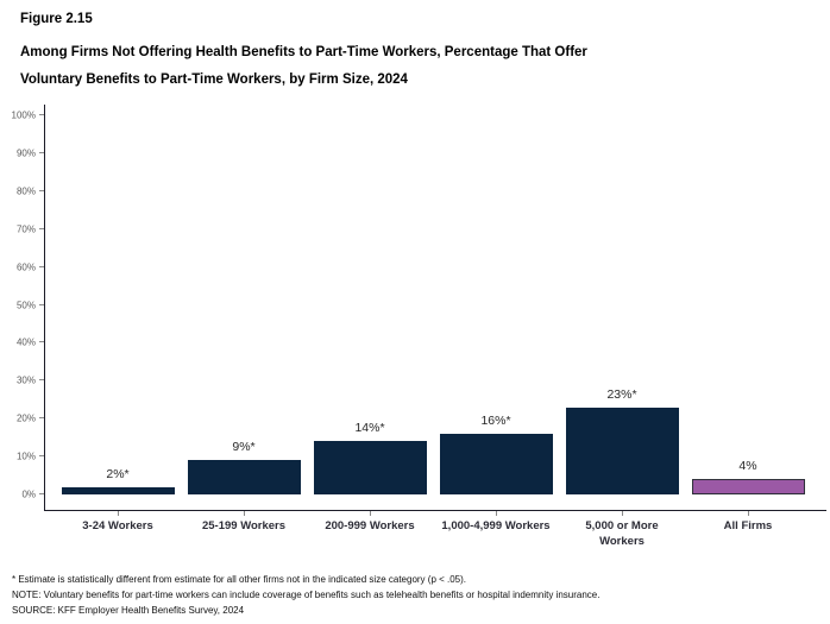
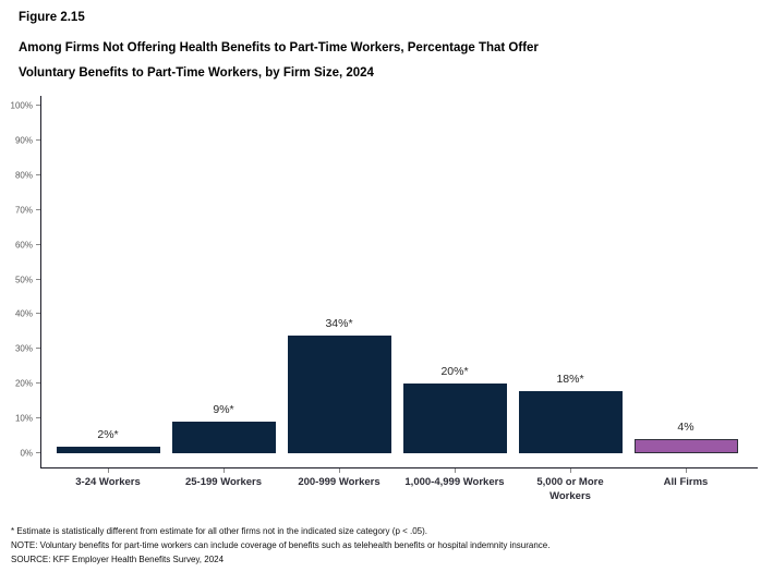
200-999 Workers: 14 -> 34
1,000-4,999 Workers: 16 -> 20
5,000 or More Workers: 23 -> 18
